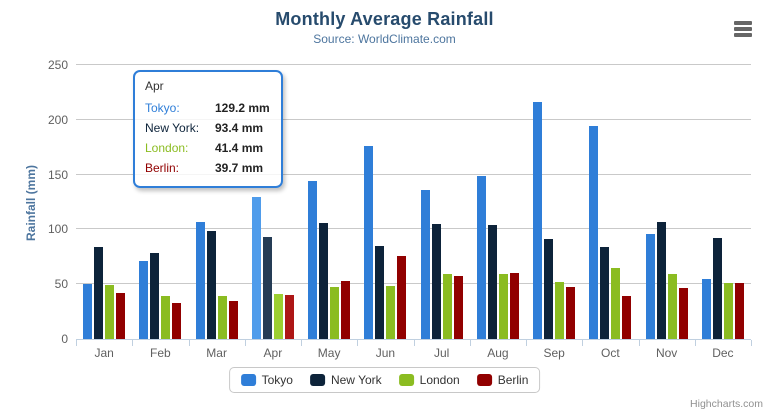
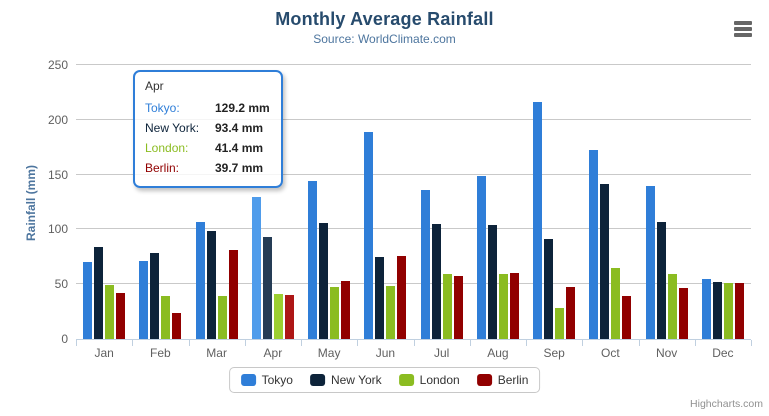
Tokyo/Jan: 50 -> 70
Berlin/Feb: 33 -> 24
Berlin/Mar: 34 -> 81
Tokyo/Jun: 176 -> 189
New York/Jun: 84 -> 75
London/Sep: 52 -> 28
Tokyo/Oct: 194 -> 172
New York/Oct: 84 -> 141
Tokyo/Nov: 96 -> 140
New York/Dec: 92 -> 52
